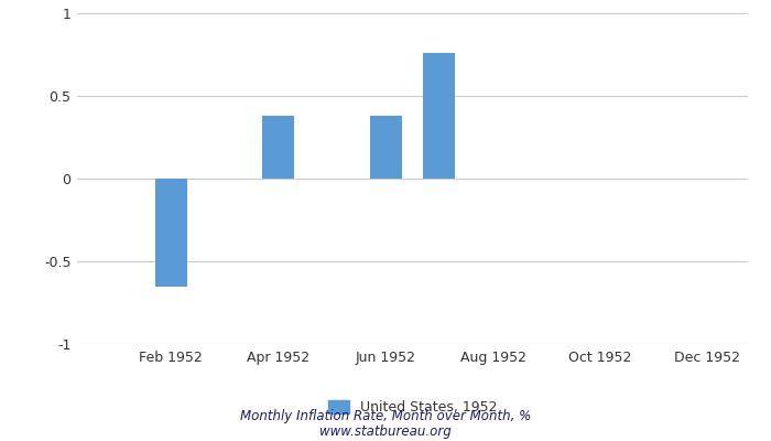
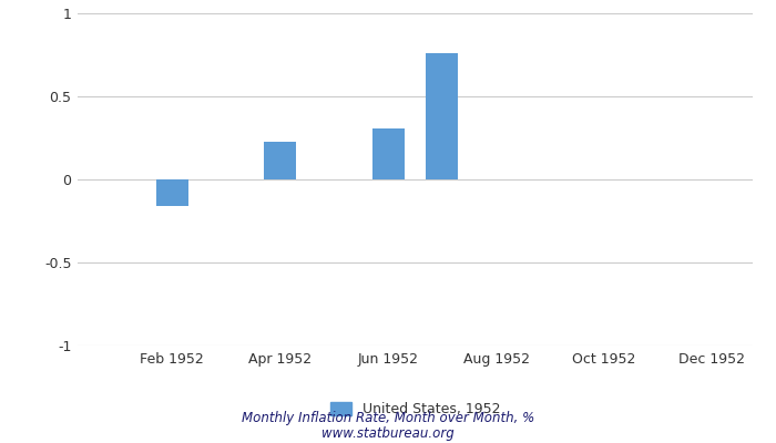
Feb 1952: -0.65 -> -0.16
Apr 1952: 0.38 -> 0.23
Jun 1952: 0.38 -> 0.31
